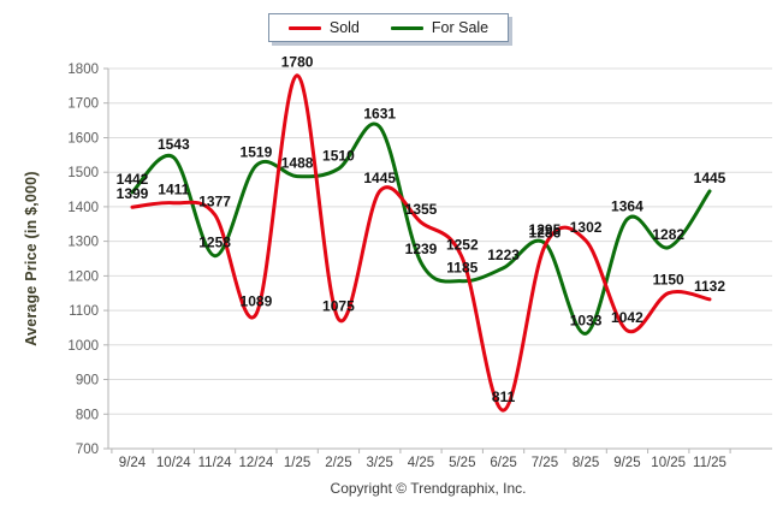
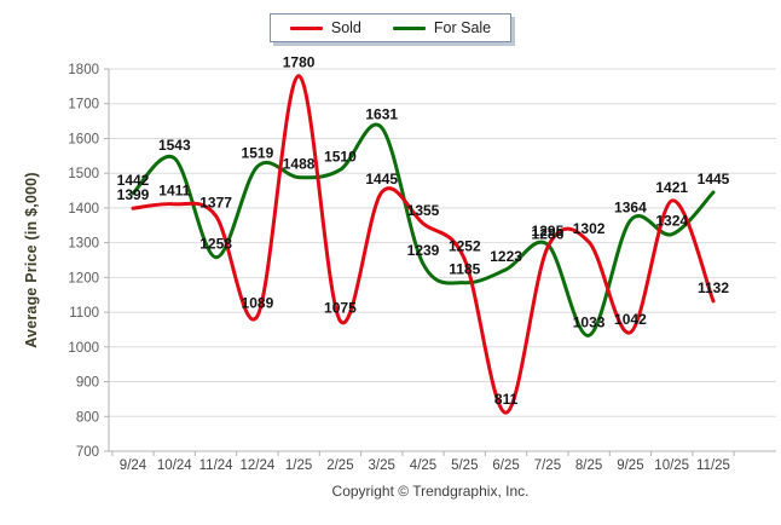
Sold/10/25: 1150 -> 1421
For Sale/10/25: 1282 -> 1324
